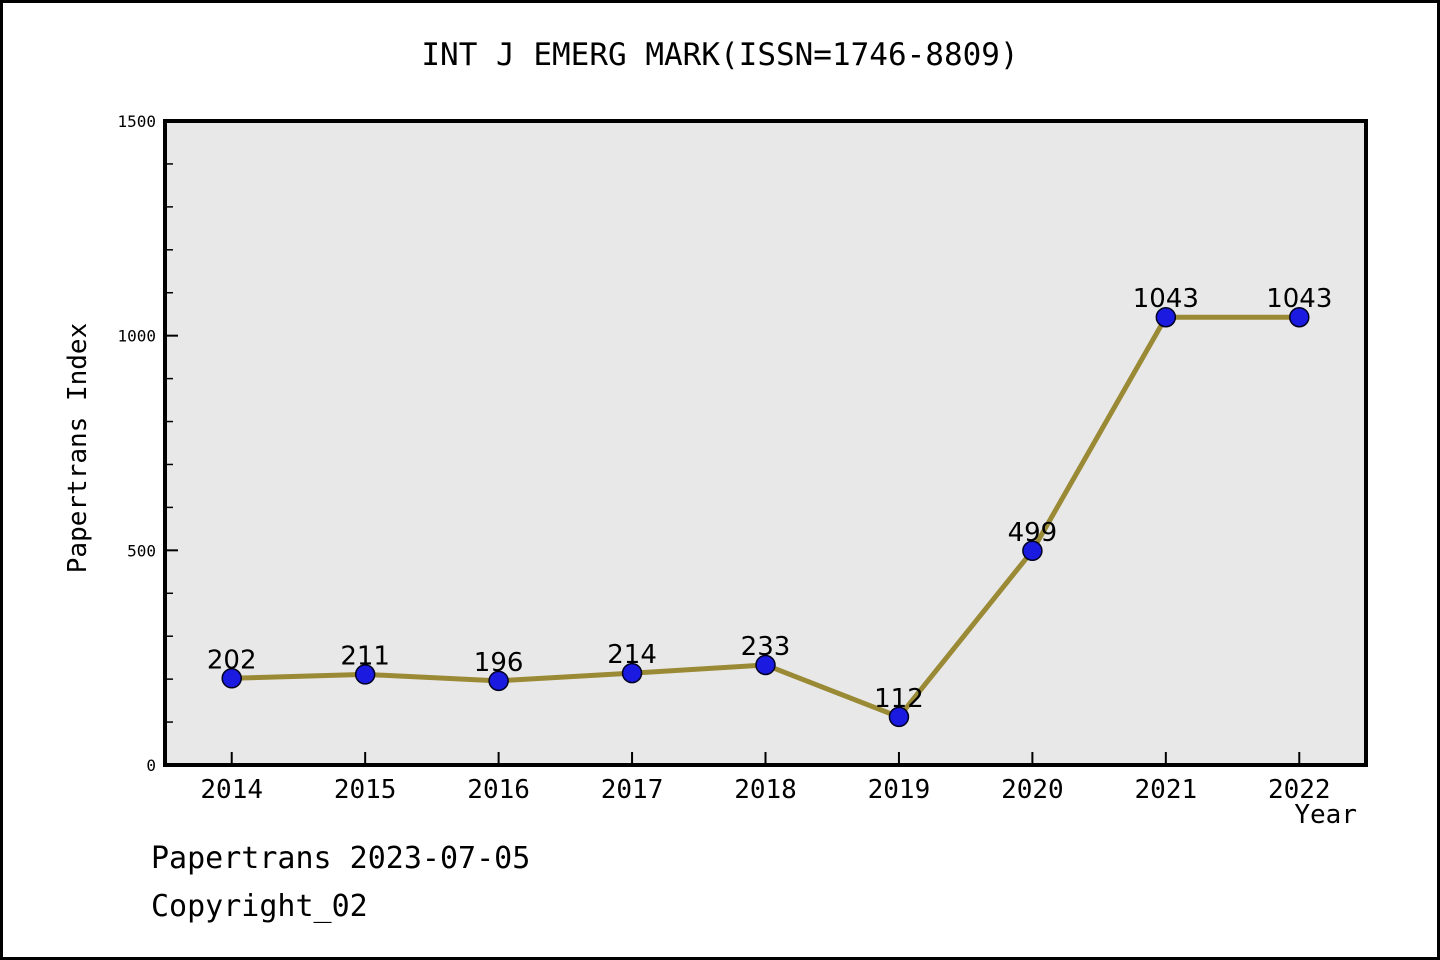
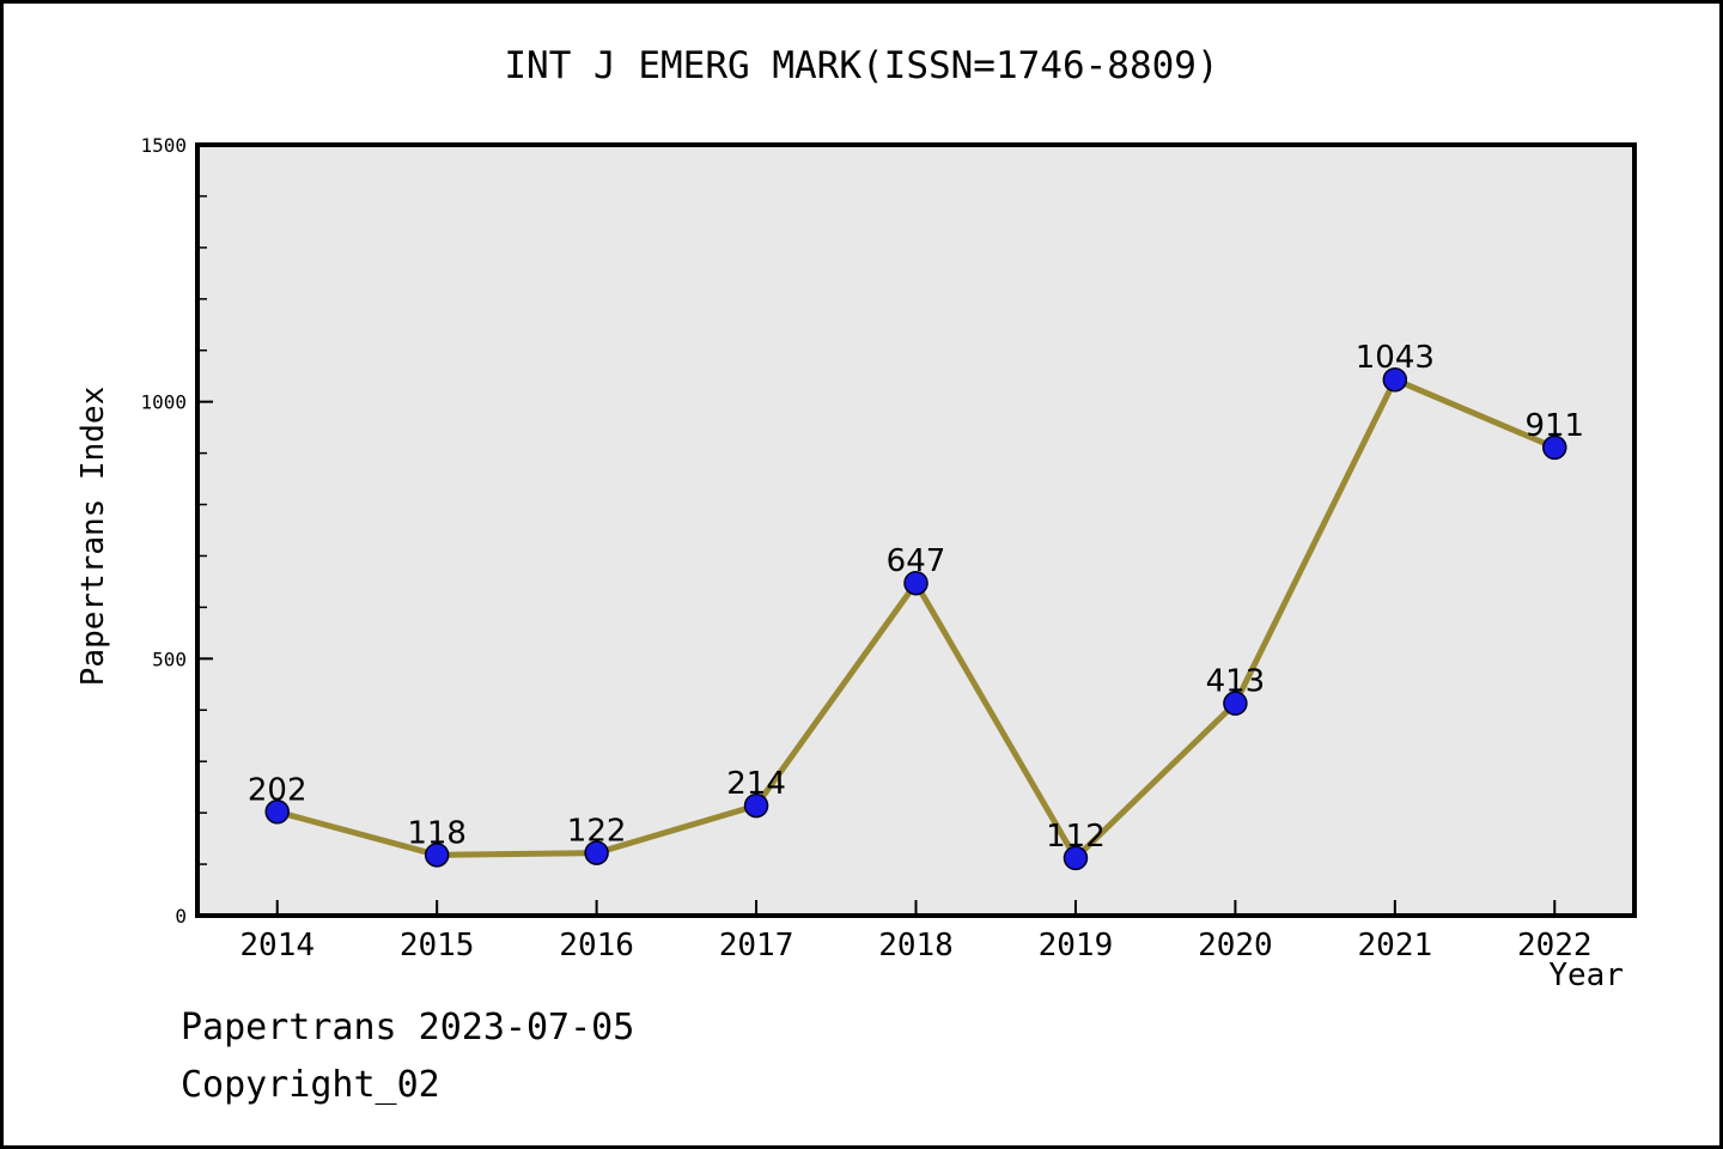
2015: 211 -> 118
2016: 196 -> 122
2018: 233 -> 647
2020: 499 -> 413
2022: 1043 -> 911
